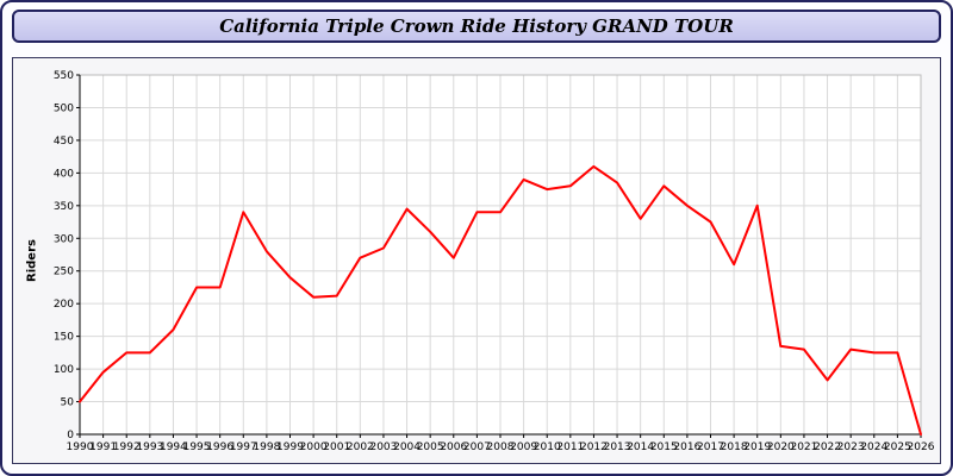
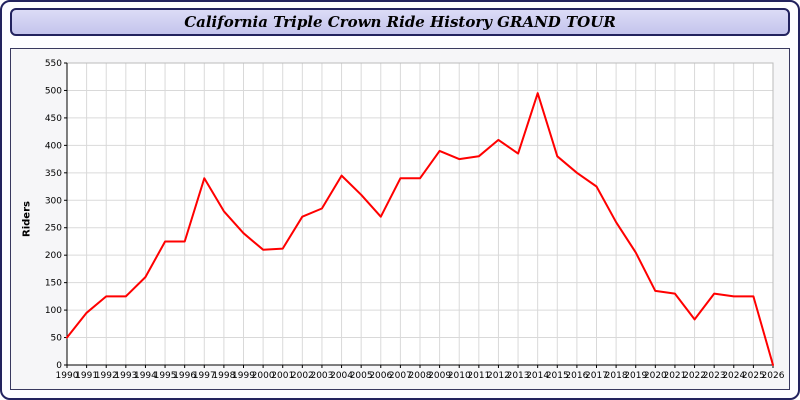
2014: 330 -> 500
2019: 350 -> 200
